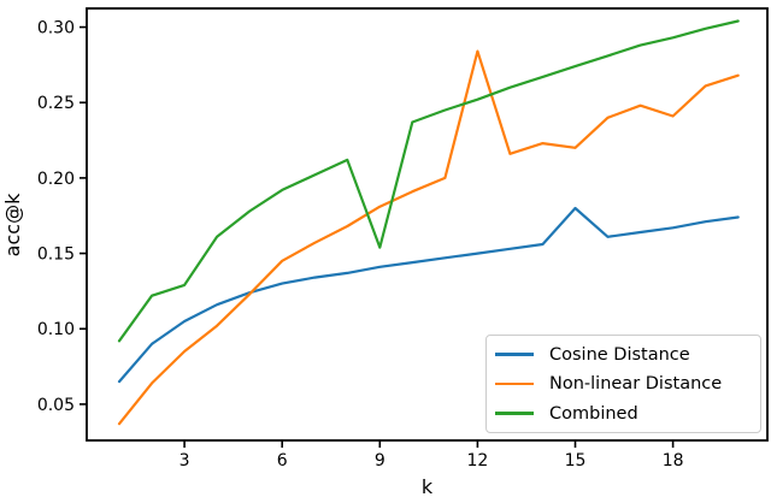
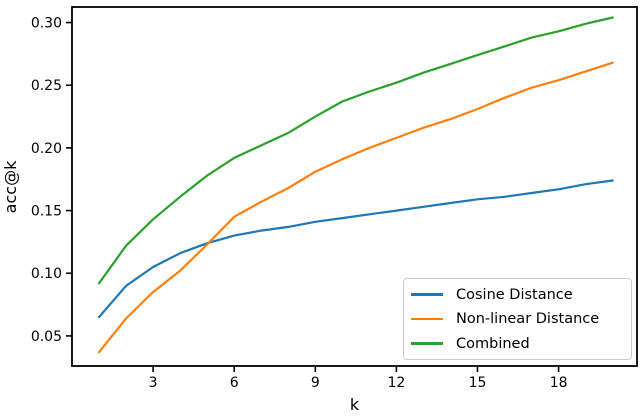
Combined/3: 0.129 -> 0.143
Combined/9: 0.154 -> 0.225
Non-linear Distance/12: 0.284 -> 0.208
Cosine Distance/15: 0.180 -> 0.159
Non-linear Distance/15: 0.220 -> 0.231
Non-linear Distance/18: 0.241 -> 0.254
